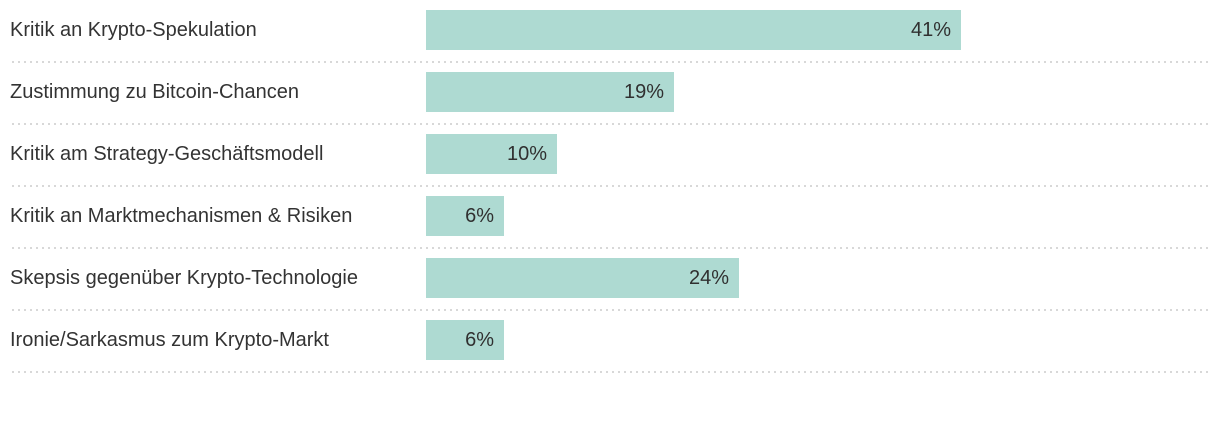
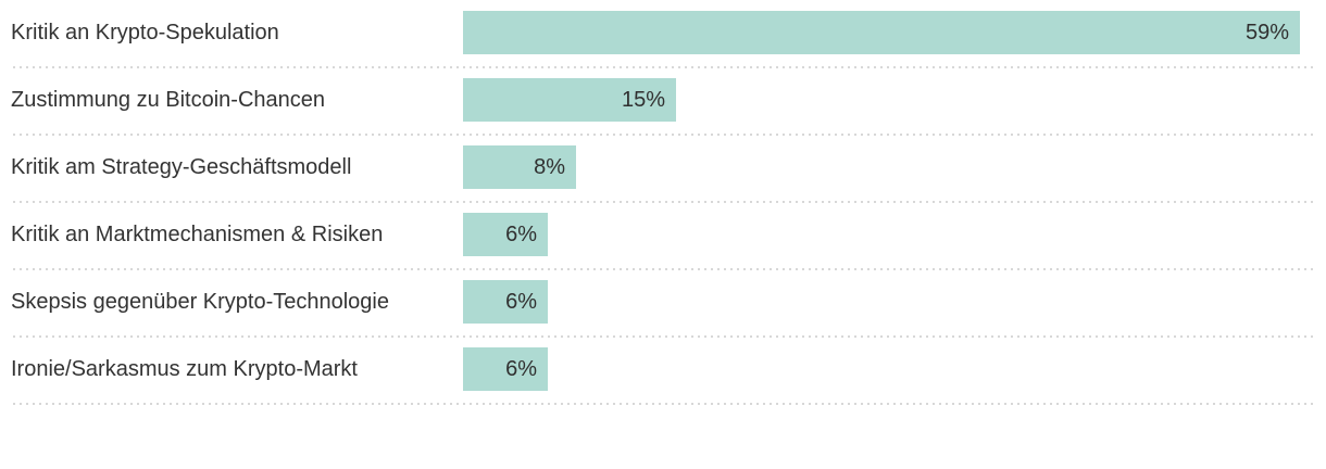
Kritik an Krypto-Spekulation: 41% -> 59%
Zustimmung zu Bitcoin-Chancen: 19% -> 15%
Kritik am Strategy-Geschäftsmodell: 10% -> 8%
Skepsis gegenüber Krypto-Technologie: 24% -> 6%
